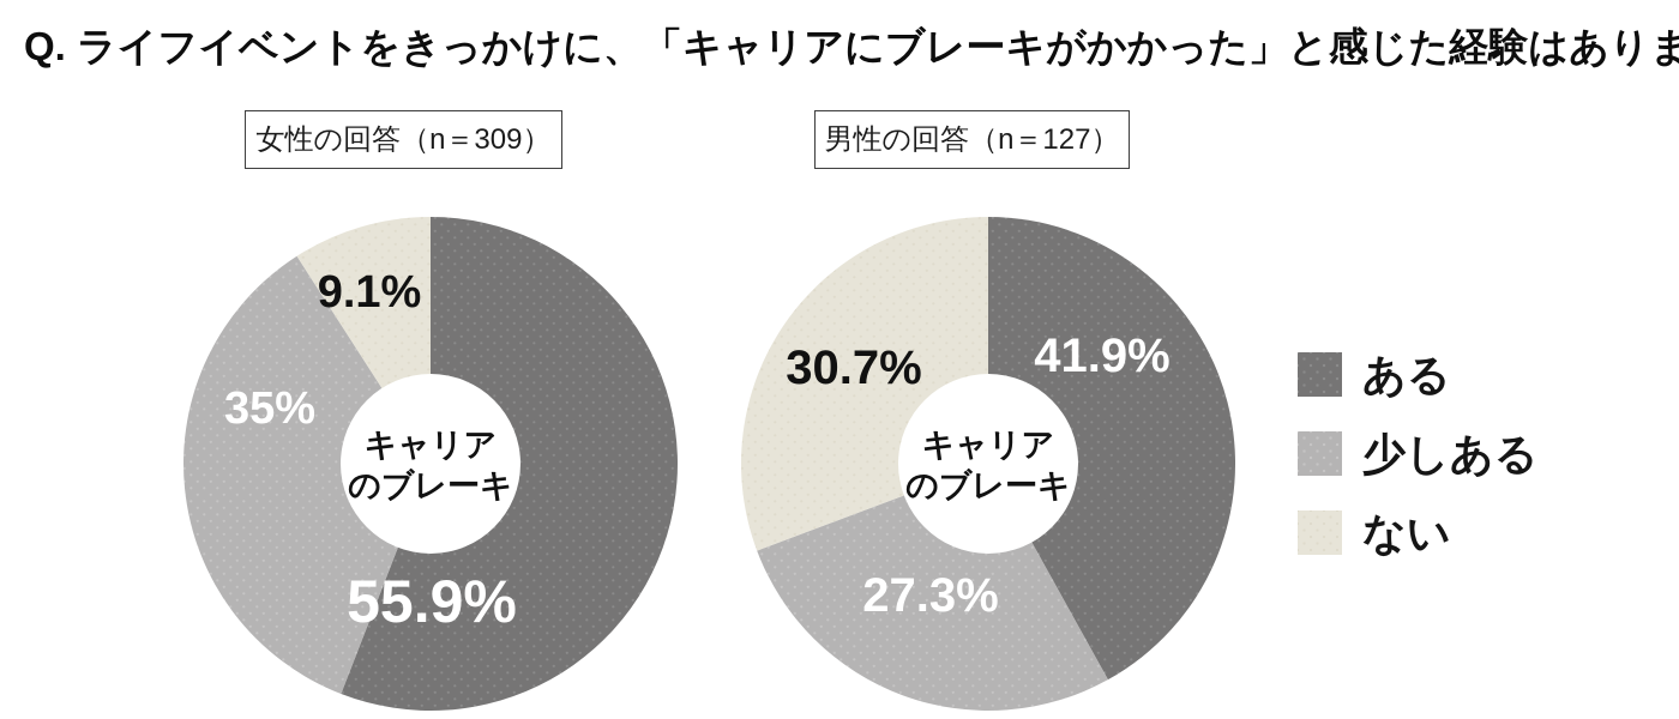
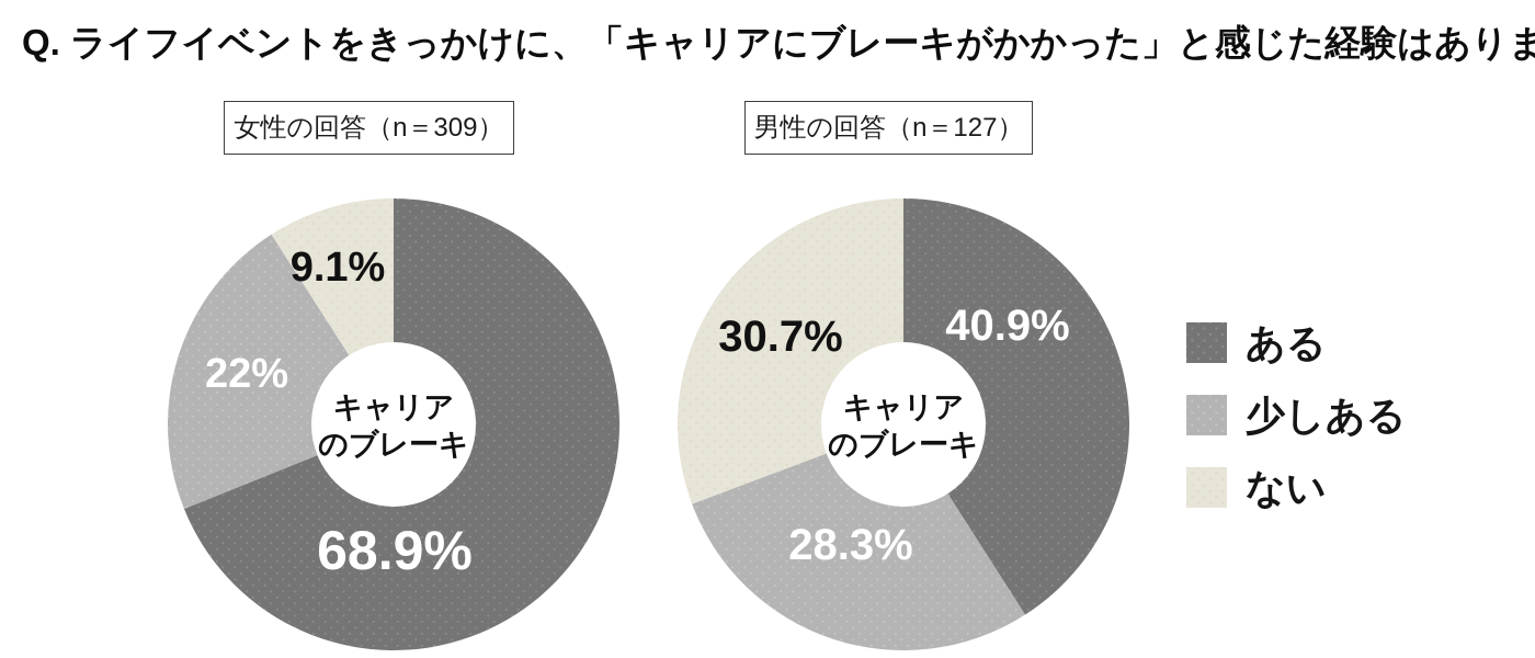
女性の回答（n＝309）/ある: 55.9% -> 68.9%
女性の回答（n＝309）/少しある: 35% -> 22%
男性の回答（n＝127）/ある: 41.9% -> 40.9%
男性の回答（n＝127）/少しある: 27.3% -> 28.3%
